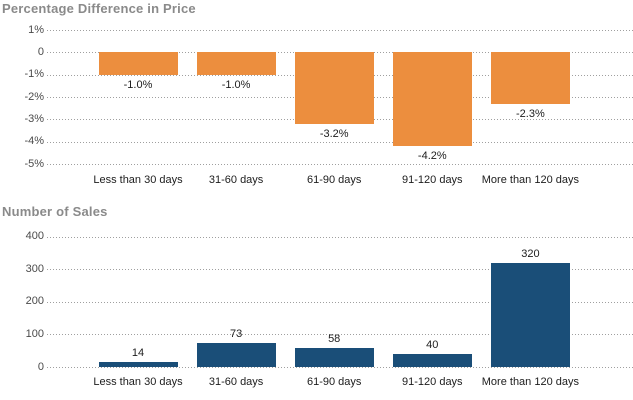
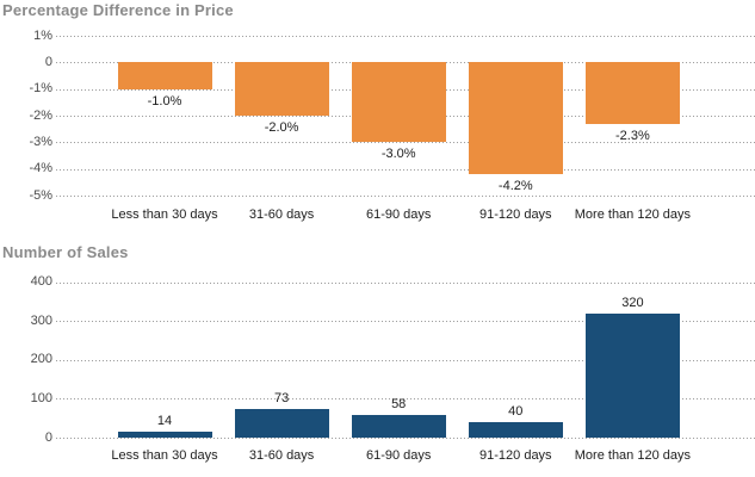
Percentage Difference in Price/31-60 days: -1.0% -> -2.0%
Percentage Difference in Price/61-90 days: -3.2% -> -3.0%
